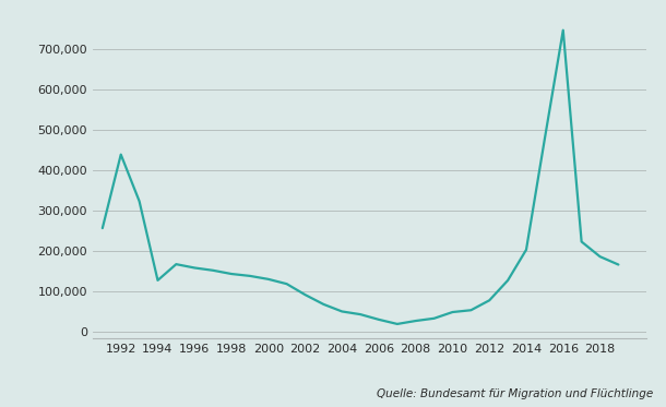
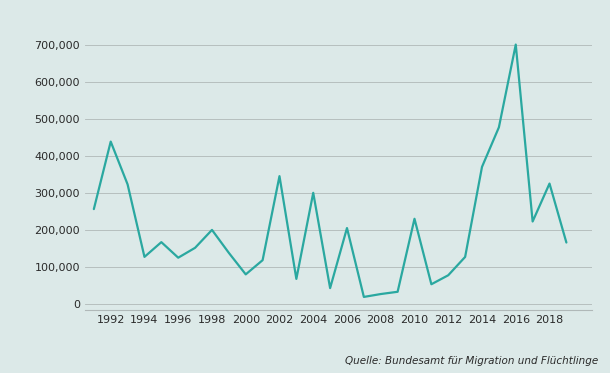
1996: 158,000 -> 125,000
1998: 143,000 -> 200,000
2000: 130,000 -> 80,000
2002: 91,000 -> 345,000
2004: 50,000 -> 300,000
2006: 30,000 -> 205,000
2010: 49,000 -> 230,000
2014: 203,000 -> 370,000
2016: 746,000 -> 700,000
2018: 186,000 -> 325,000
